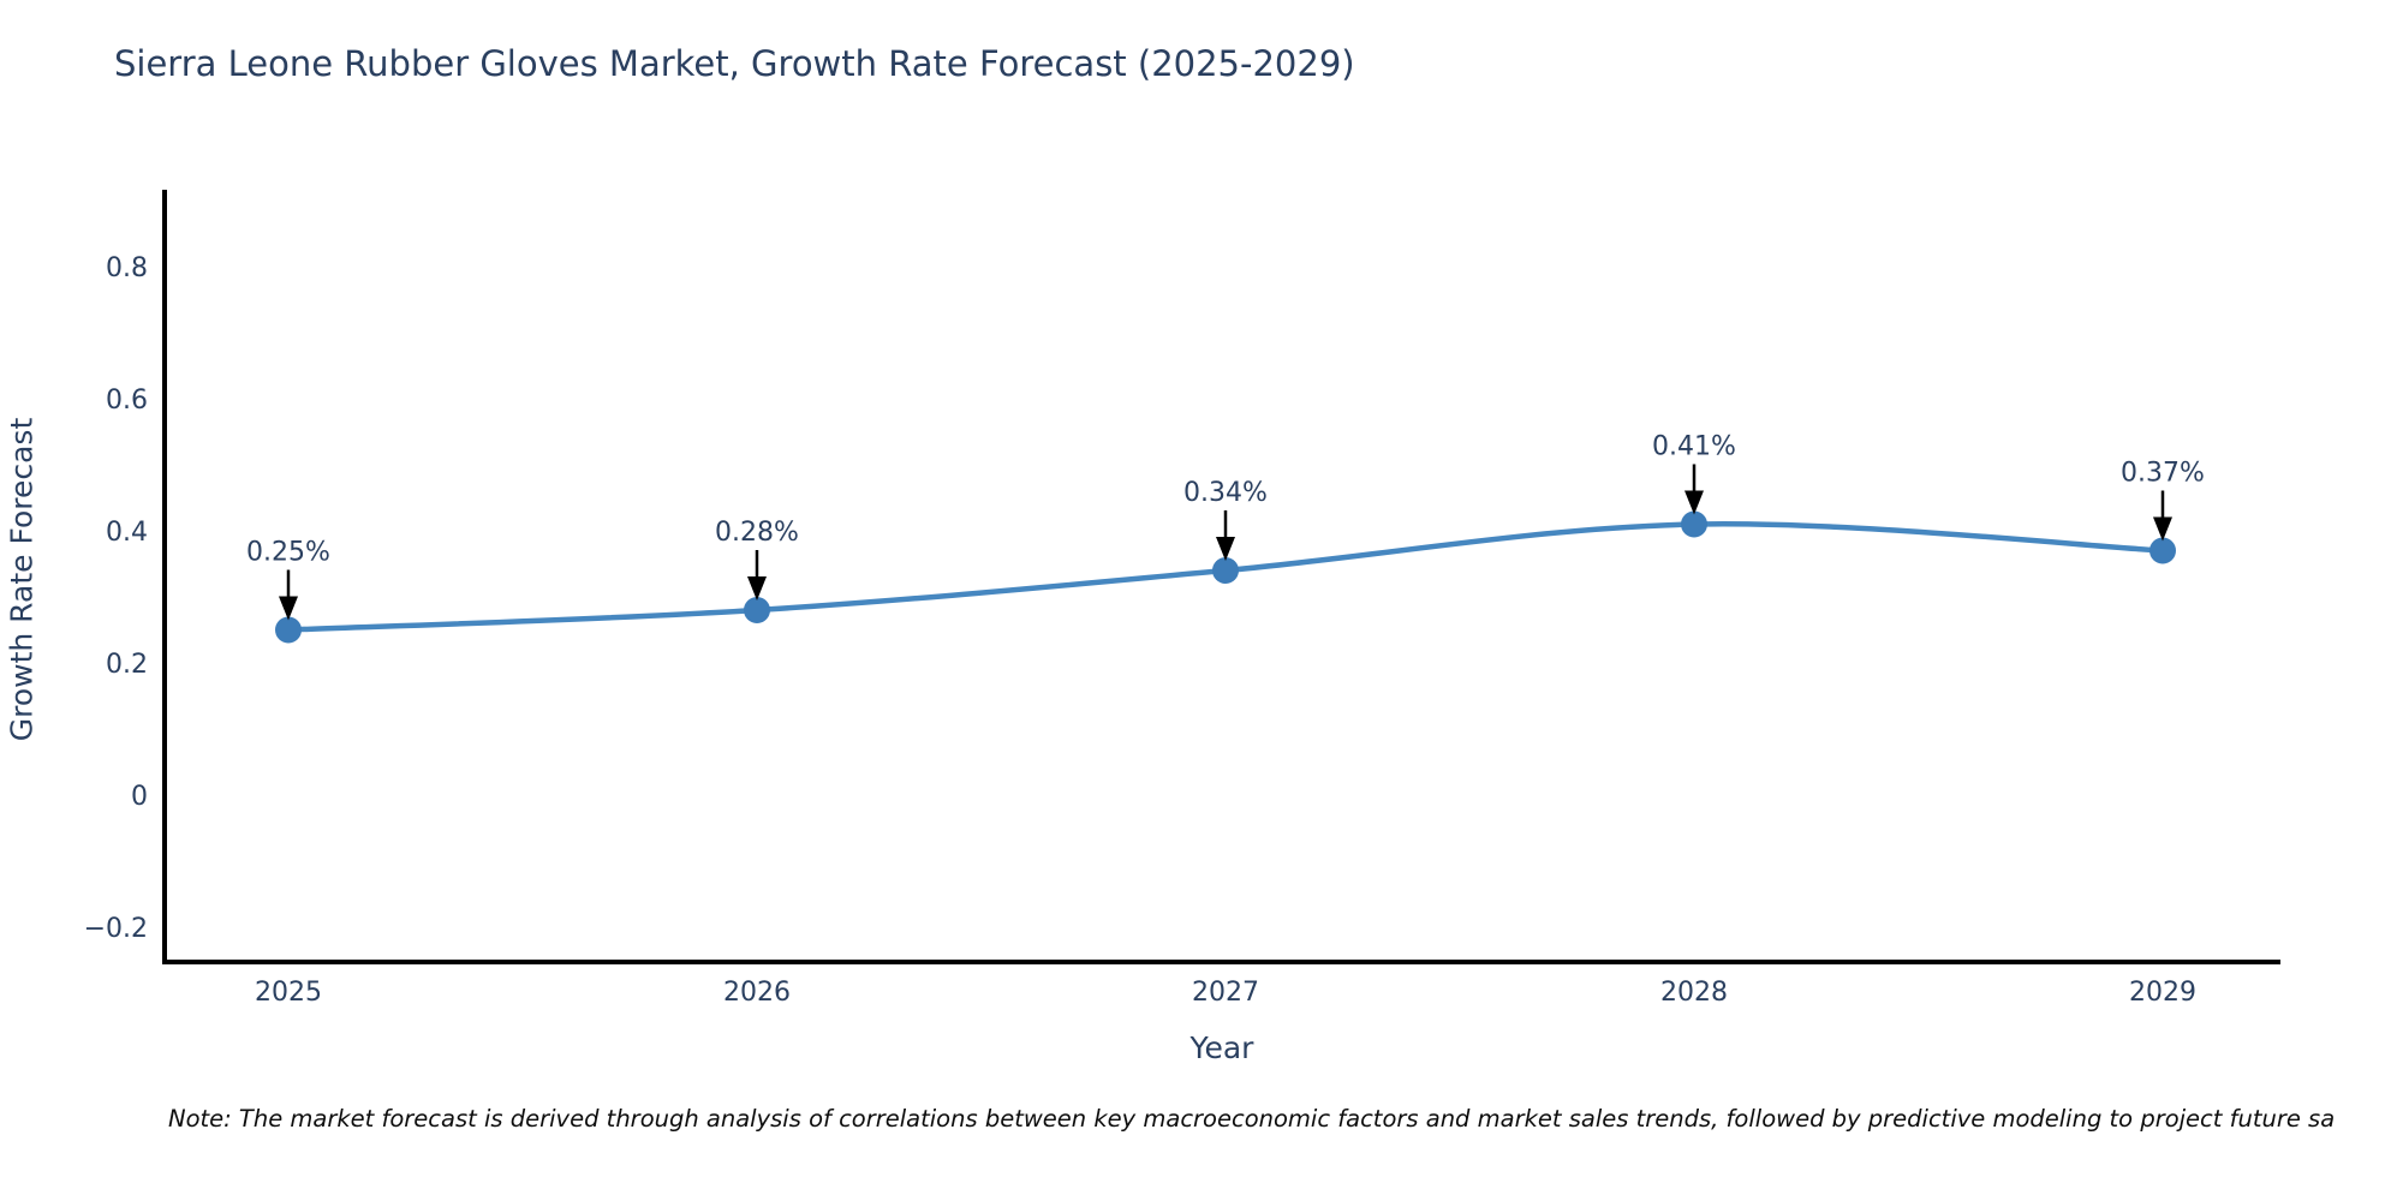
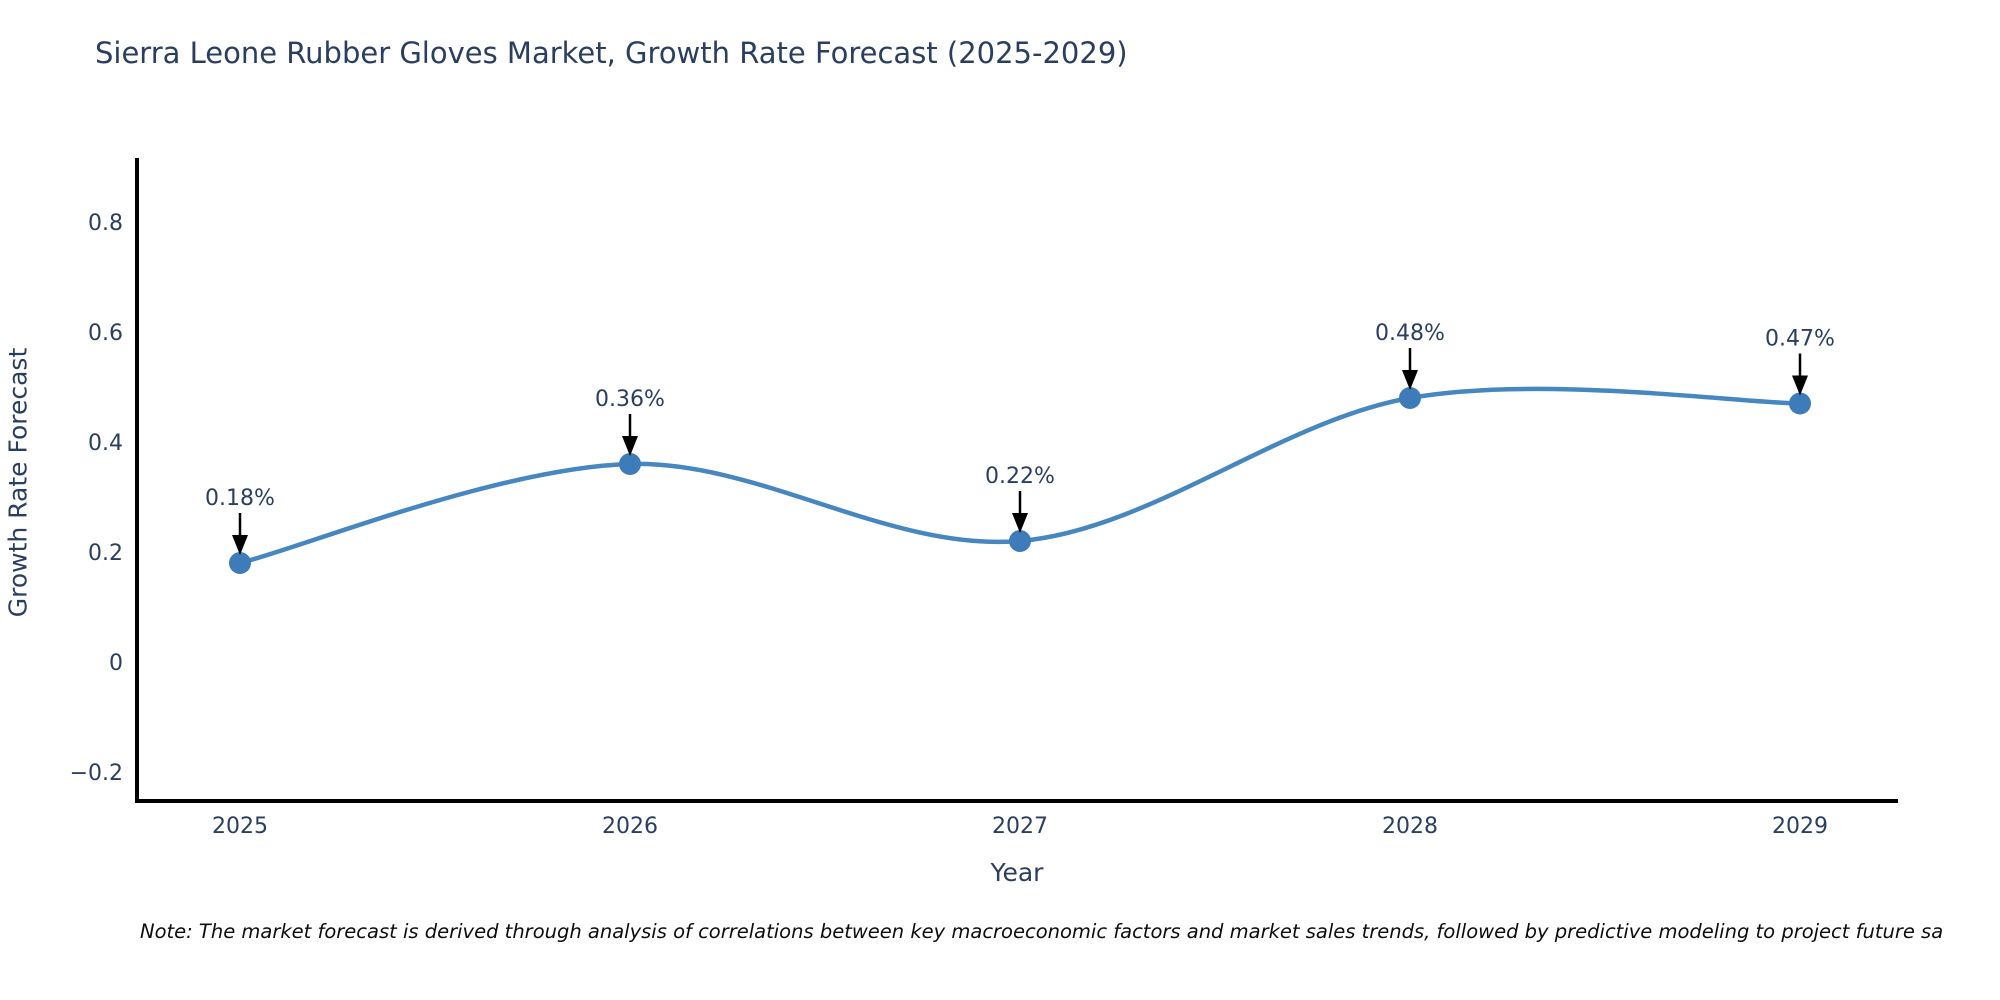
2025: 0.25% -> 0.18%
2026: 0.28% -> 0.36%
2027: 0.34% -> 0.22%
2028: 0.41% -> 0.48%
2029: 0.37% -> 0.47%
